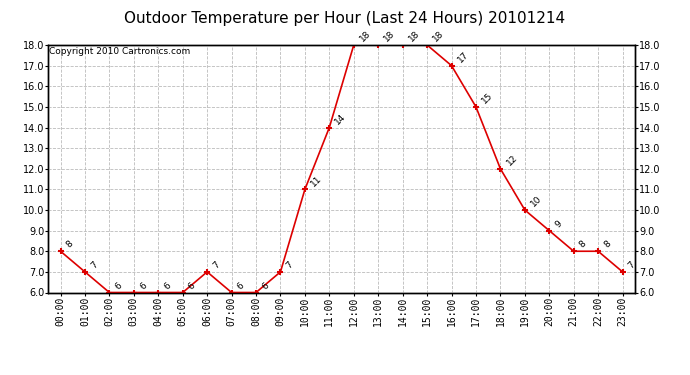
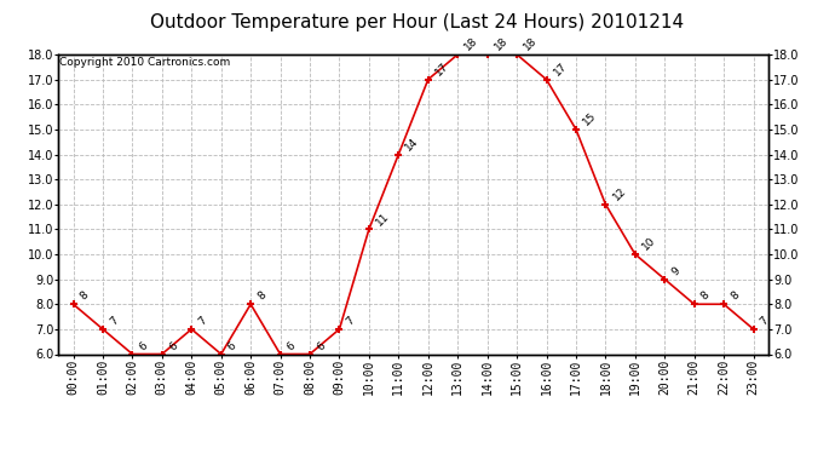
04:00: 6 -> 7
06:00: 7 -> 8
12:00: 18 -> 17
